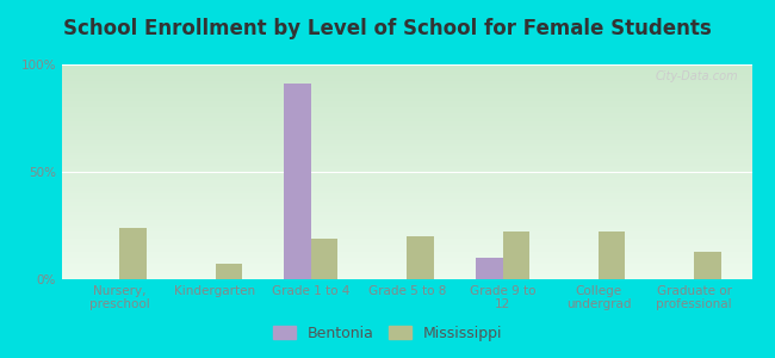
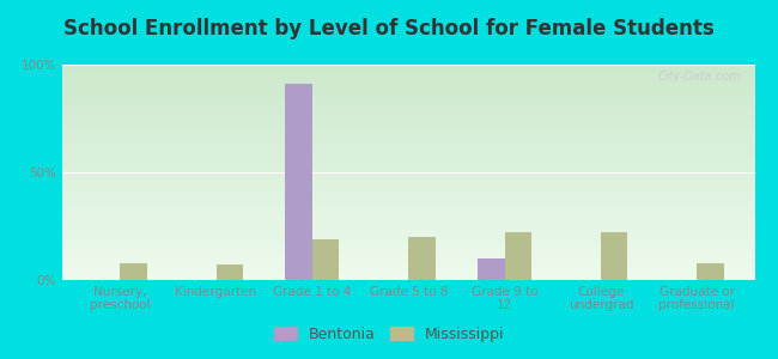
Mississippi/Nursery, preschool: 24% -> 8%
Mississippi/Graduate or professional: 13% -> 8%
